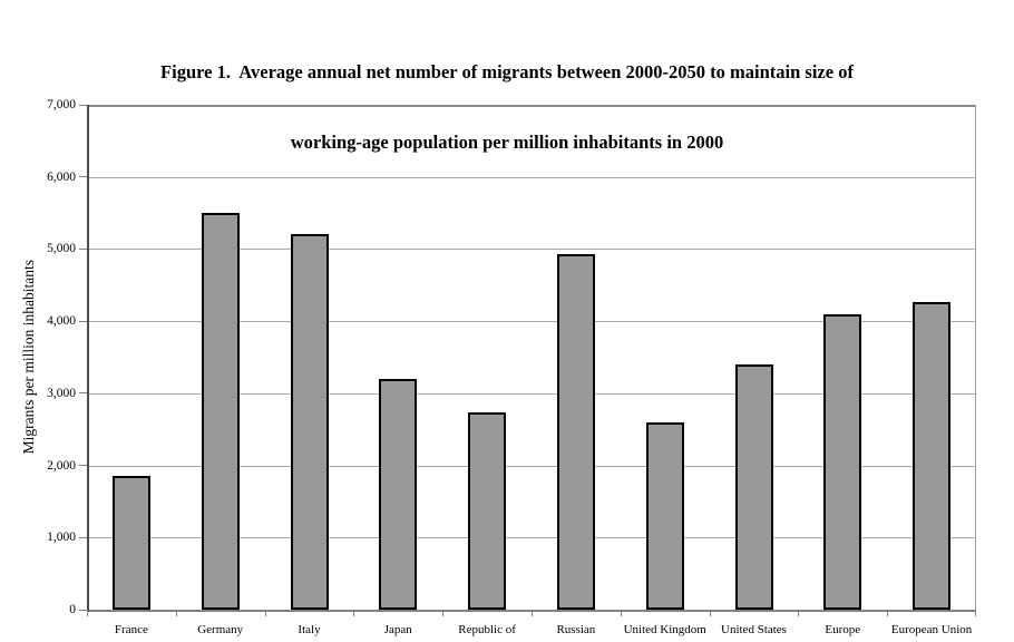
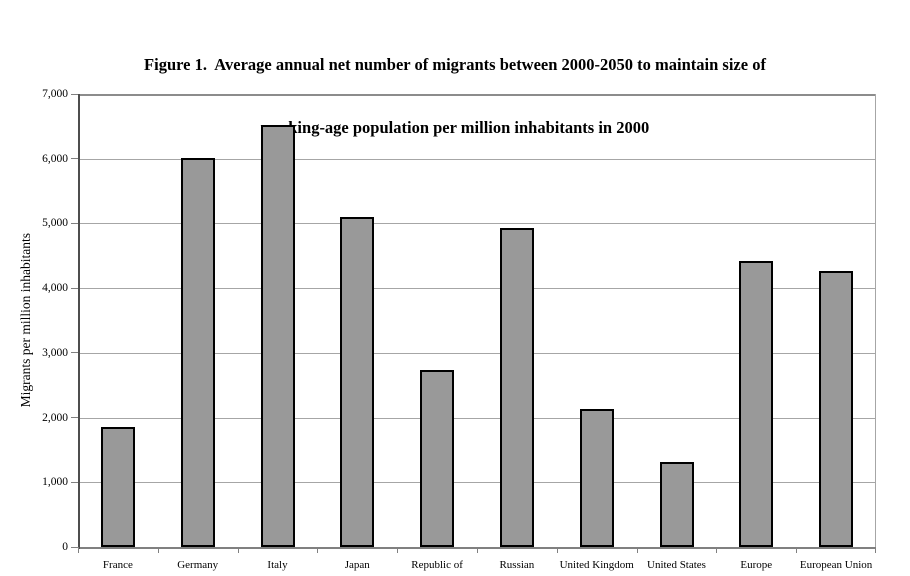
Germany: 5500 -> 6000
Italy: 5200 -> 6500
Japan: 3200 -> 5100
United Kingdom: 2600 -> 2100
United States: 3400 -> 1300
Europe: 4100 -> 4400
